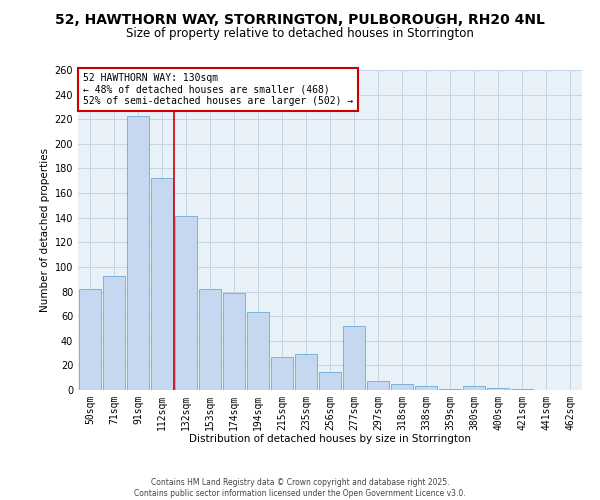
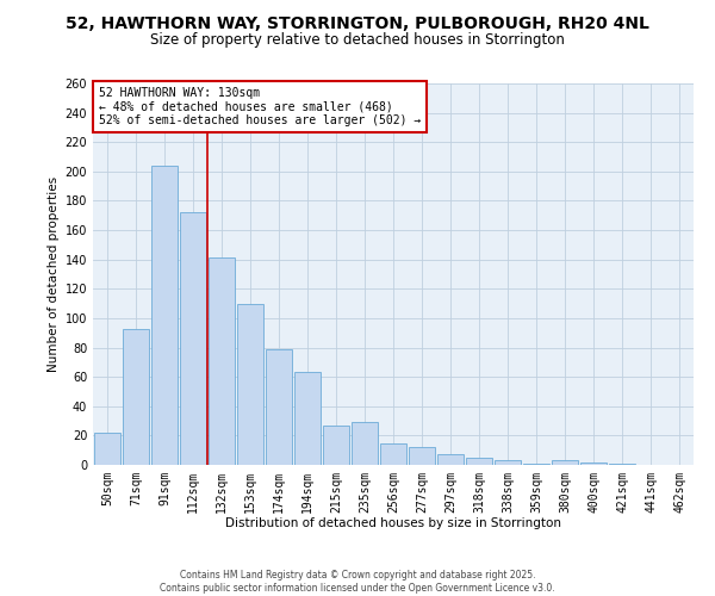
50sqm: 82 -> 22
91sqm: 223 -> 204
153sqm: 82 -> 110
277sqm: 52 -> 12
